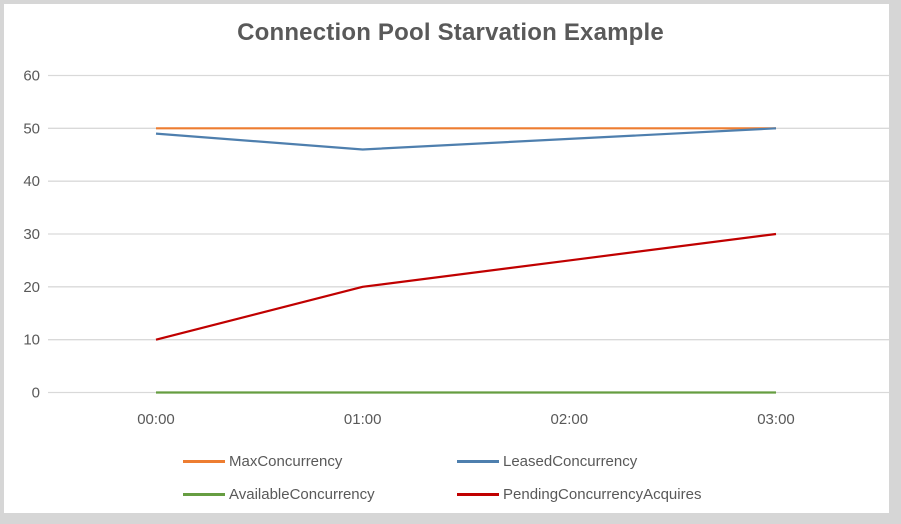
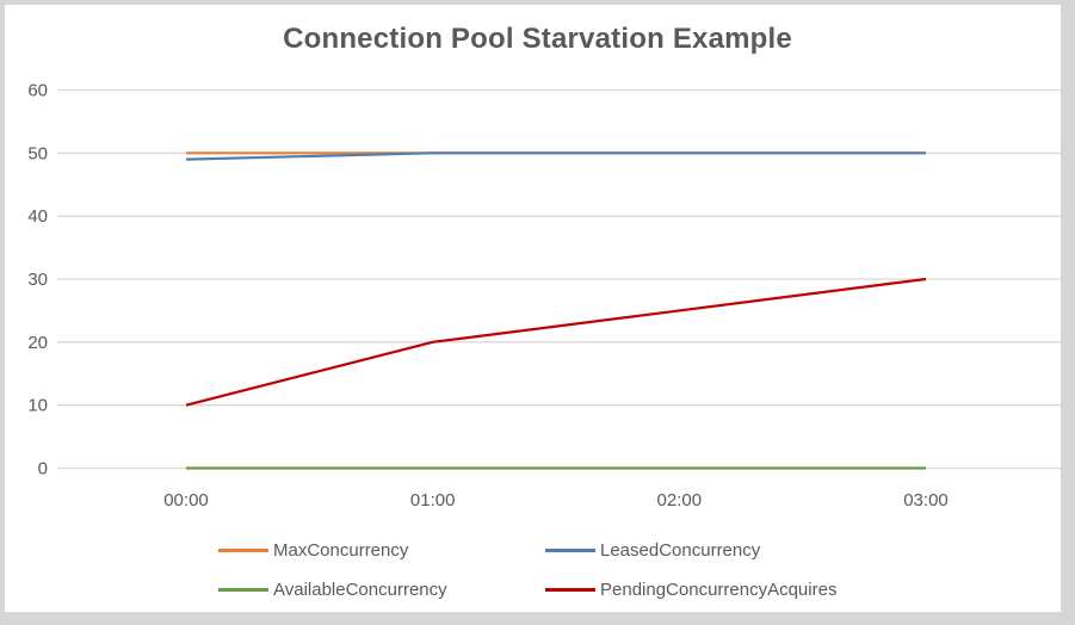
LeasedConcurrency/01:00: 46 -> 50
LeasedConcurrency/02:00: 48 -> 50
